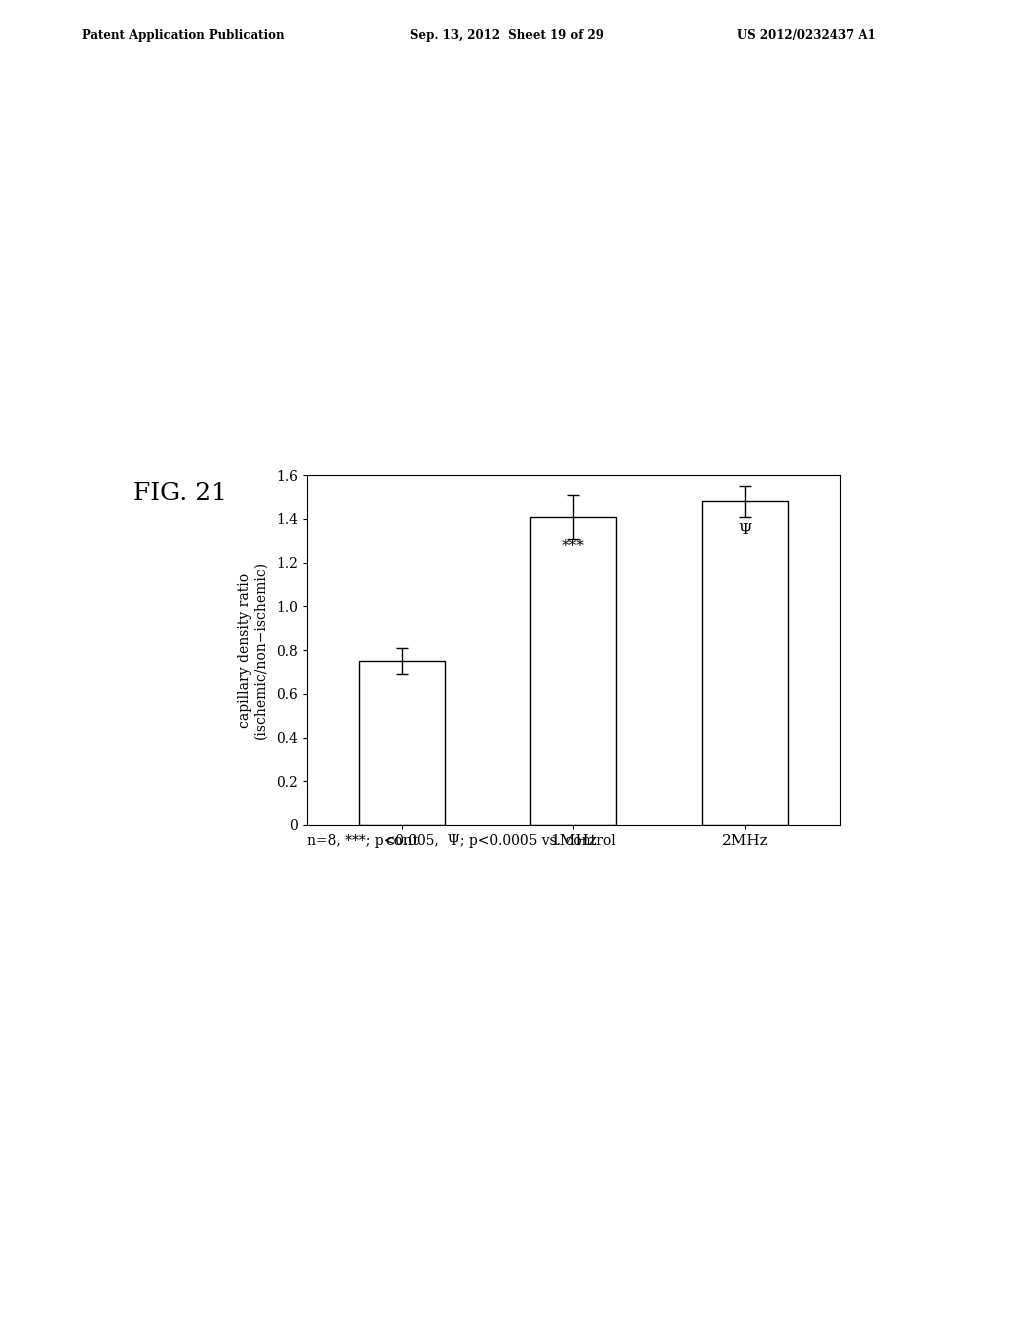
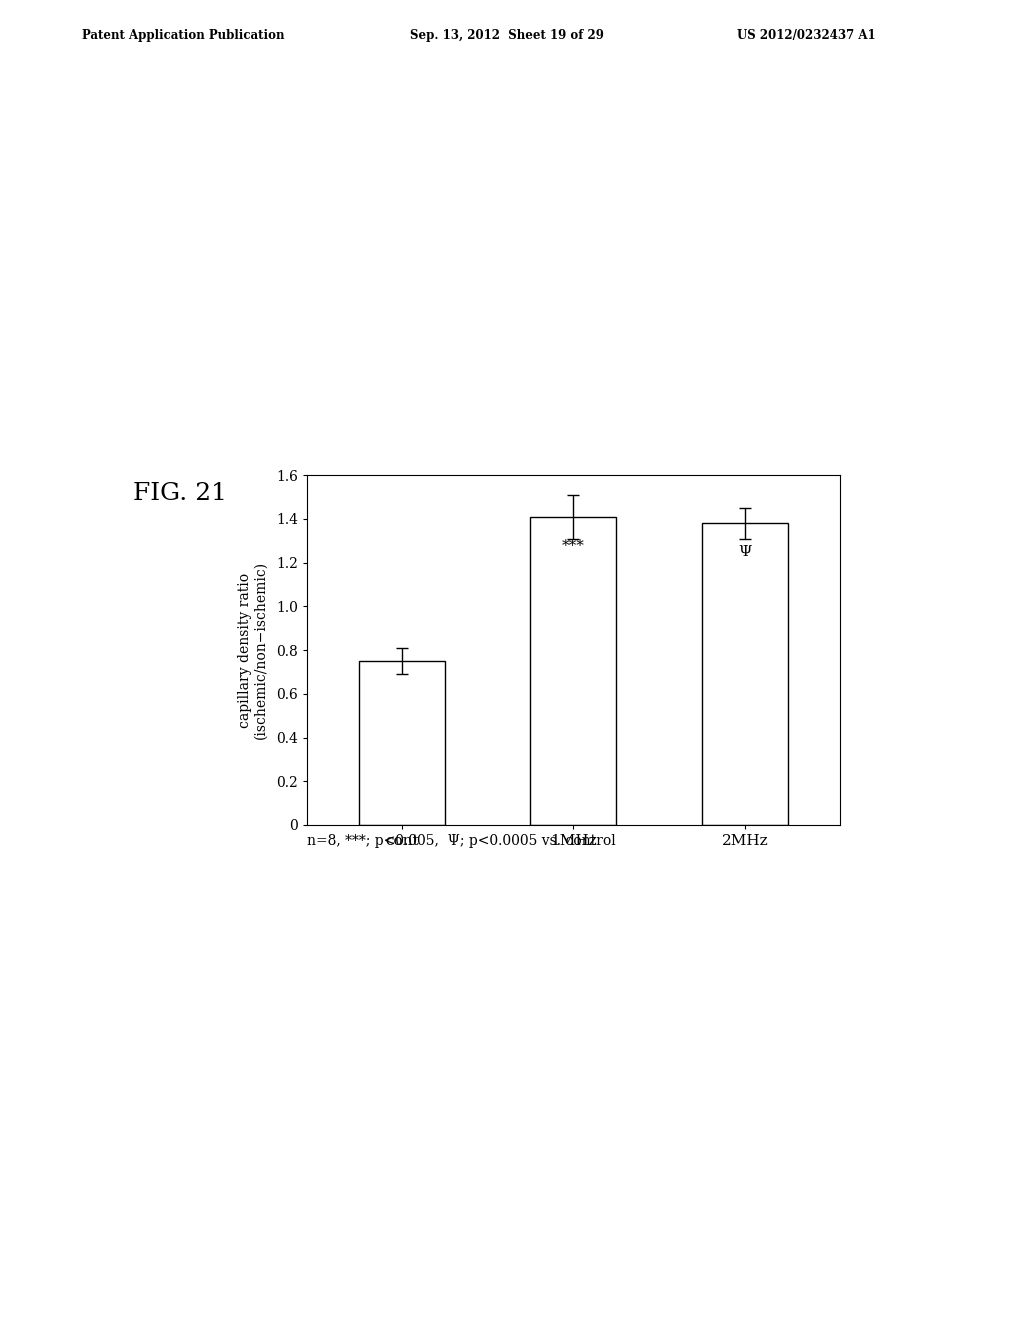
2MHz: 1.48 -> 1.38
